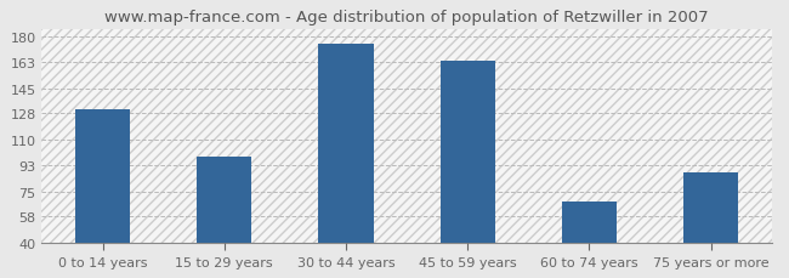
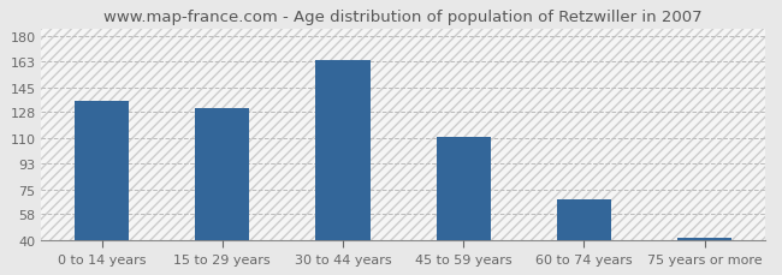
0 to 14 years: 131 -> 136
15 to 29 years: 99 -> 131
30 to 44 years: 175 -> 164
45 to 59 years: 164 -> 111
75 years or more: 88 -> 42
